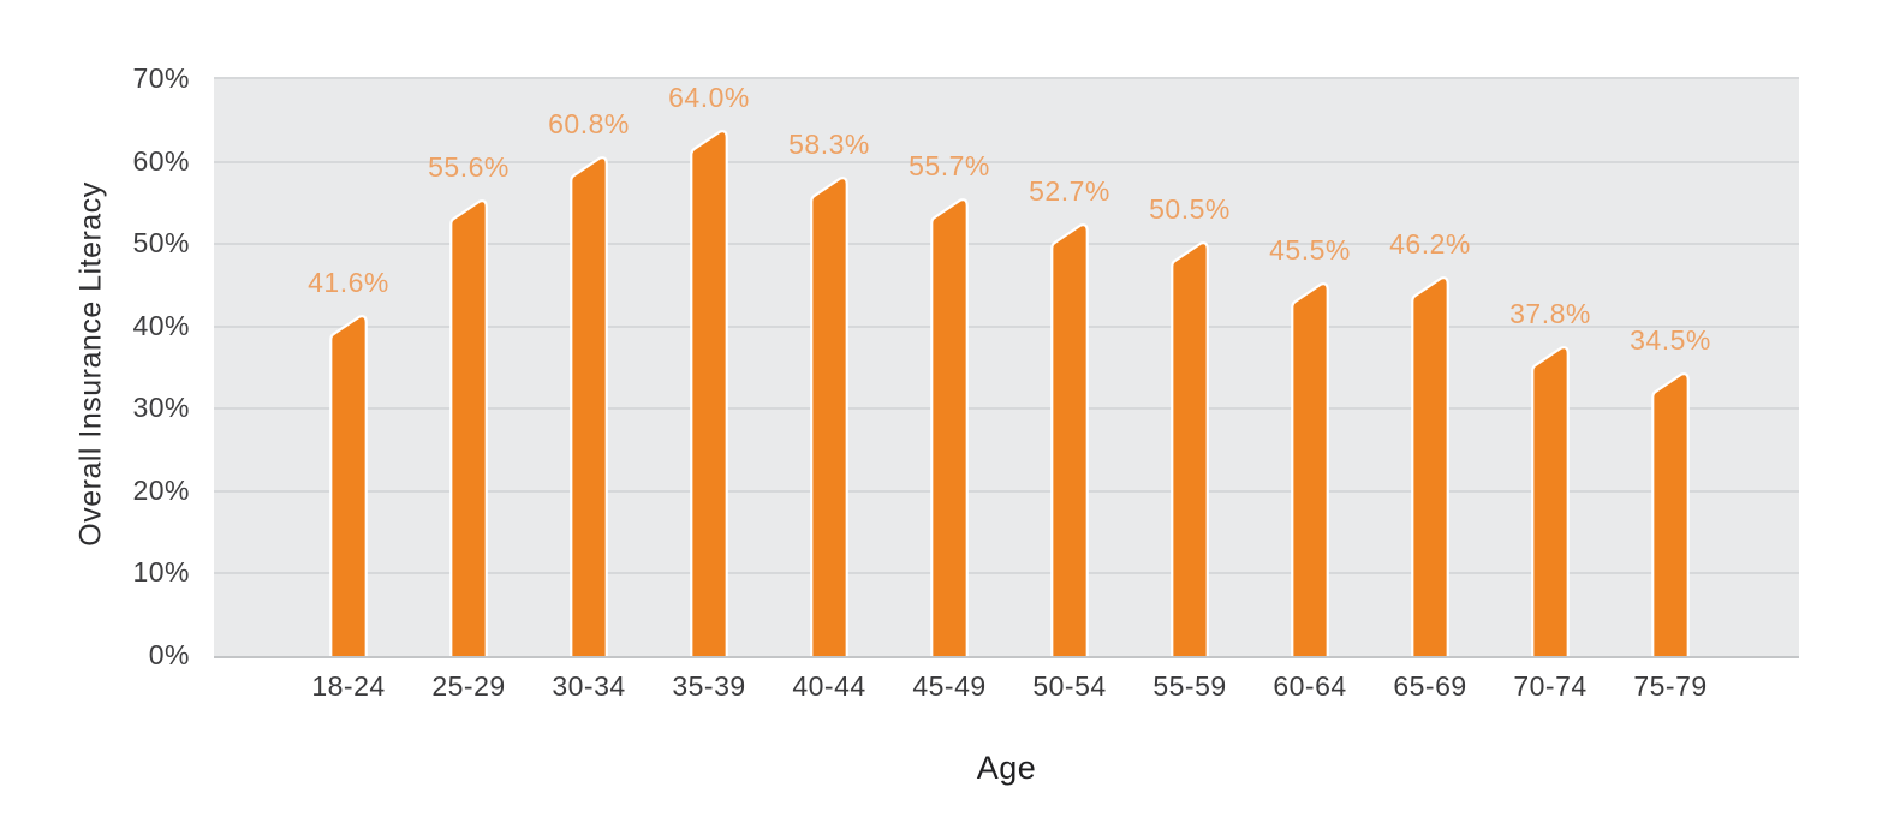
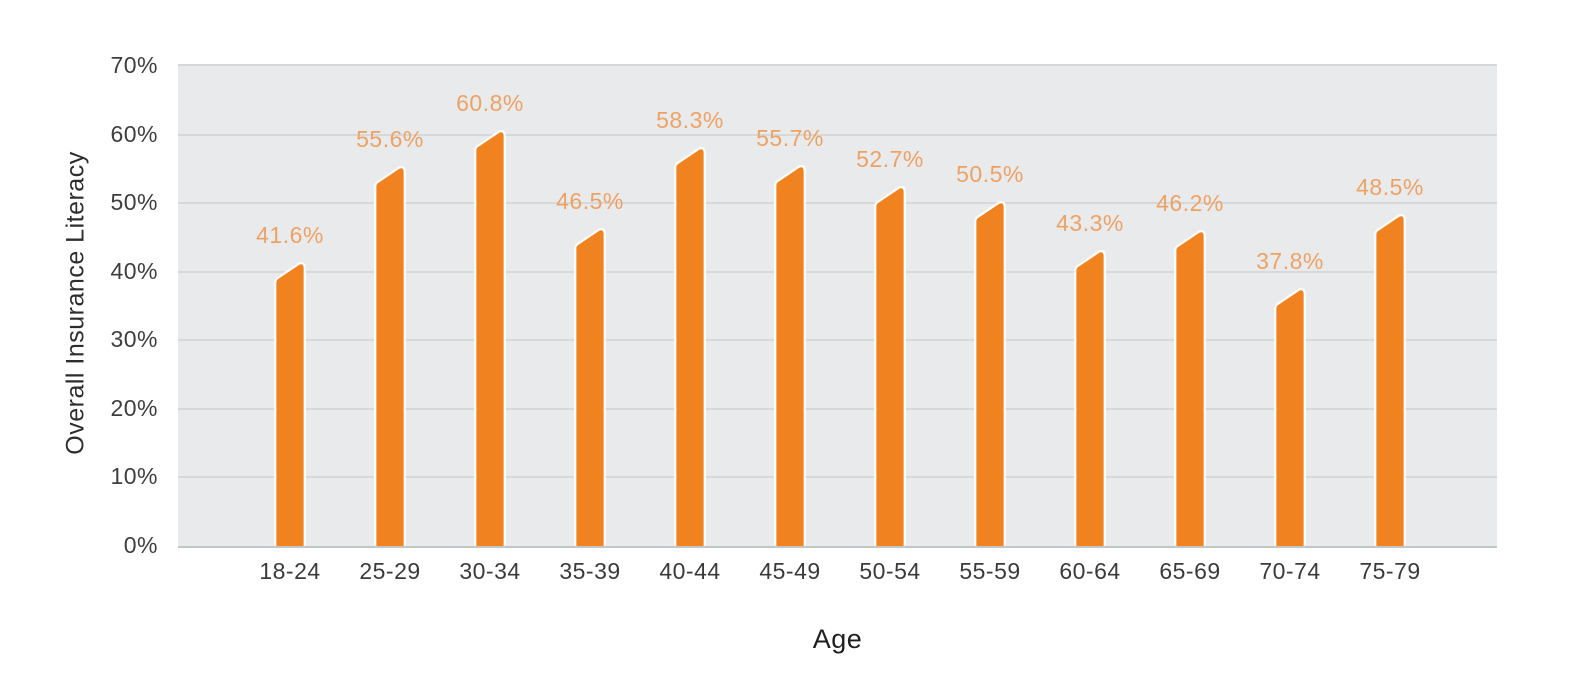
35-39: 64.0% -> 46.5%
60-64: 45.5% -> 43.3%
75-79: 34.5% -> 48.5%
